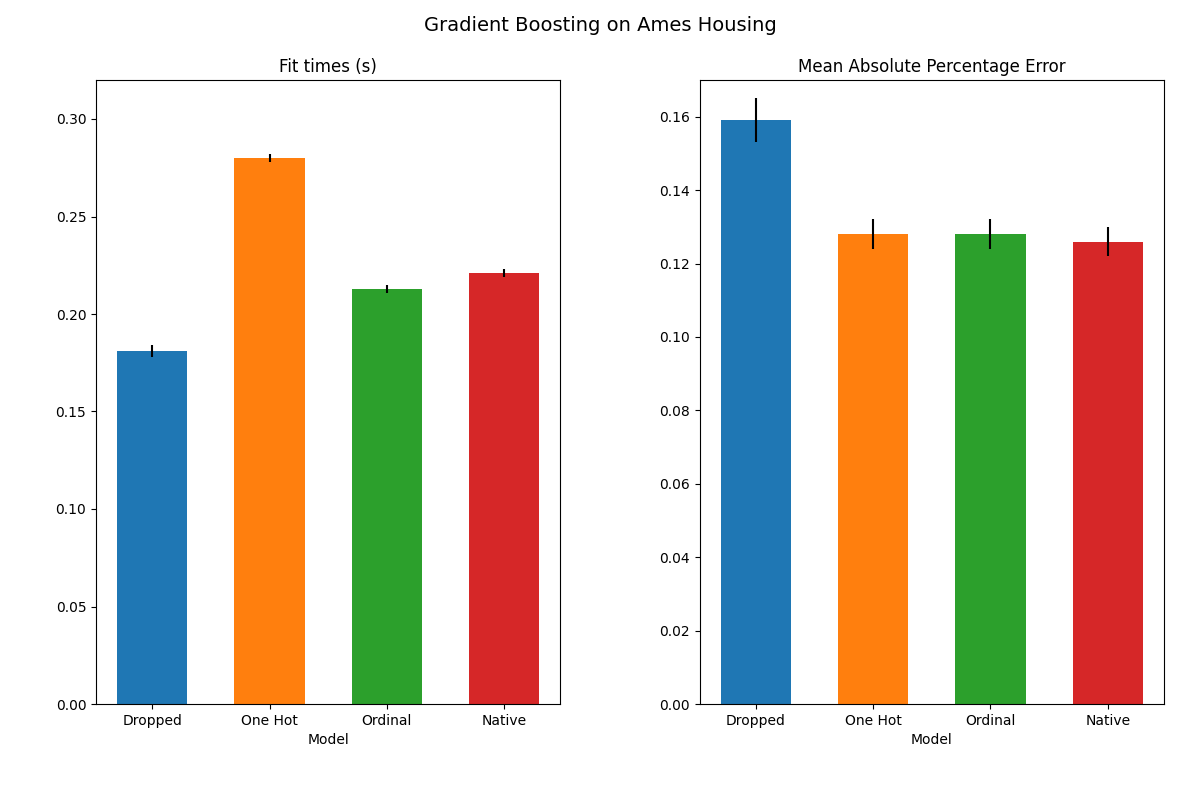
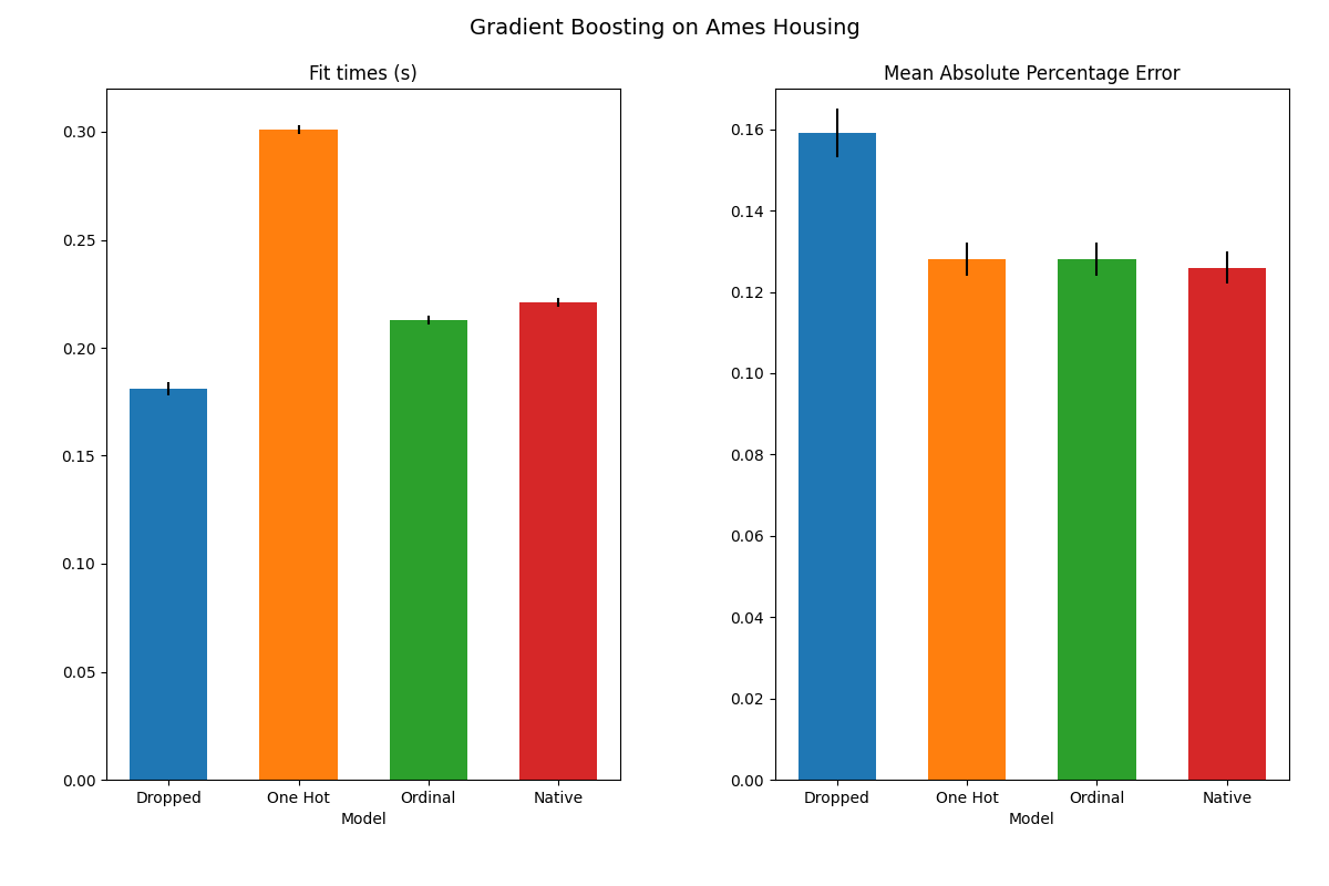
Fit times (s)/One Hot: 0.280 -> 0.301
